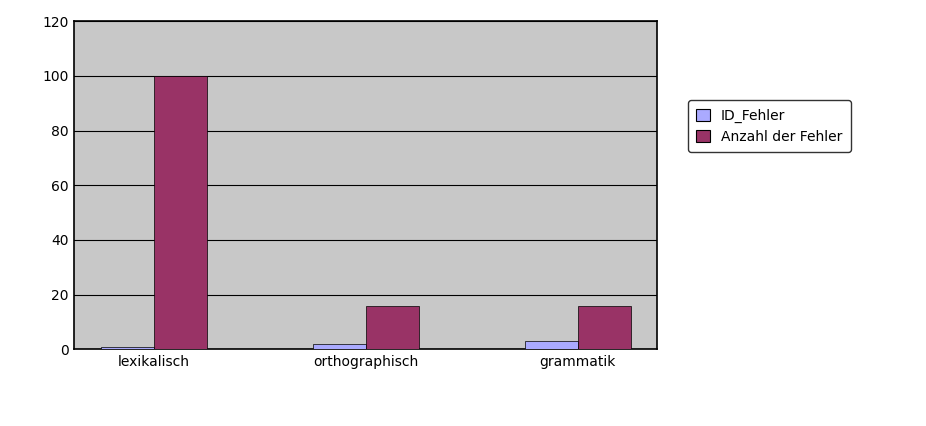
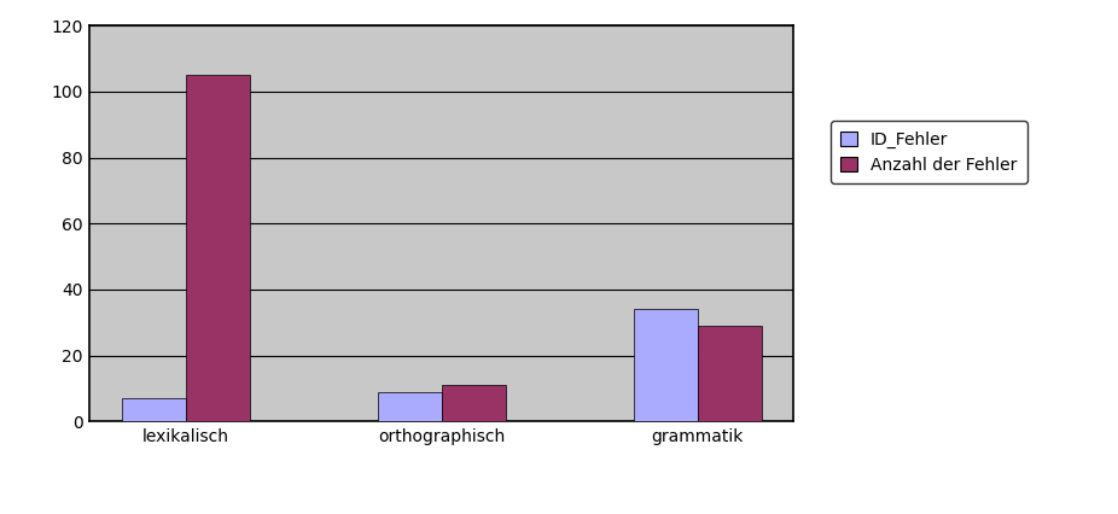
ID_Fehler/lexikalisch: 1 -> 7
Anzahl der Fehler/lexikalisch: 100 -> 105
ID_Fehler/orthographisch: 2 -> 9
Anzahl der Fehler/orthographisch: 16 -> 11
ID_Fehler/grammatik: 3 -> 34
Anzahl der Fehler/grammatik: 16 -> 29
